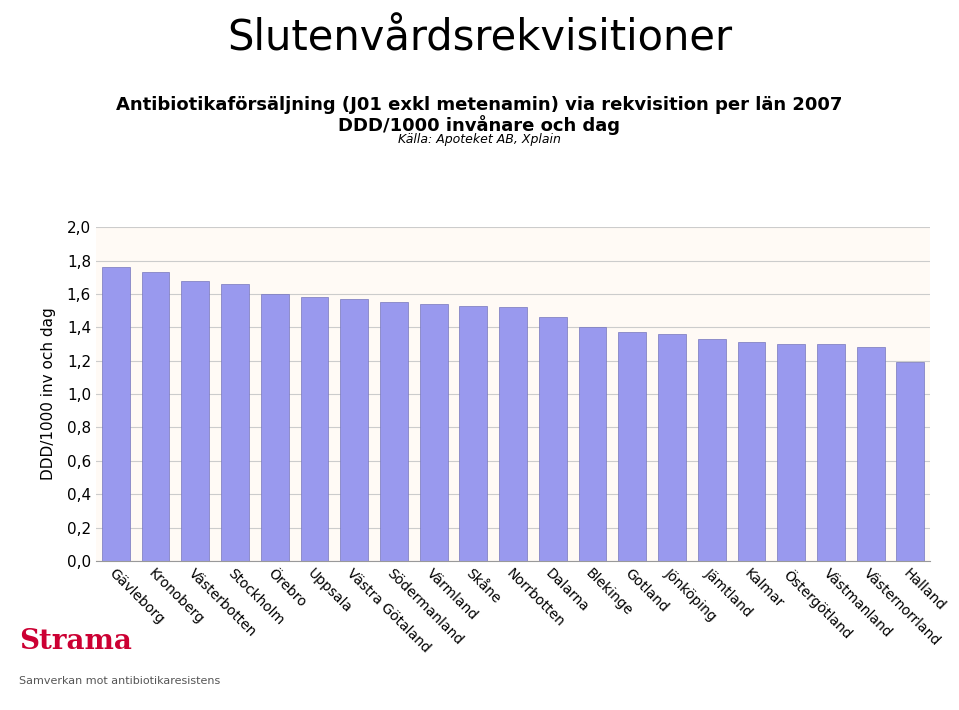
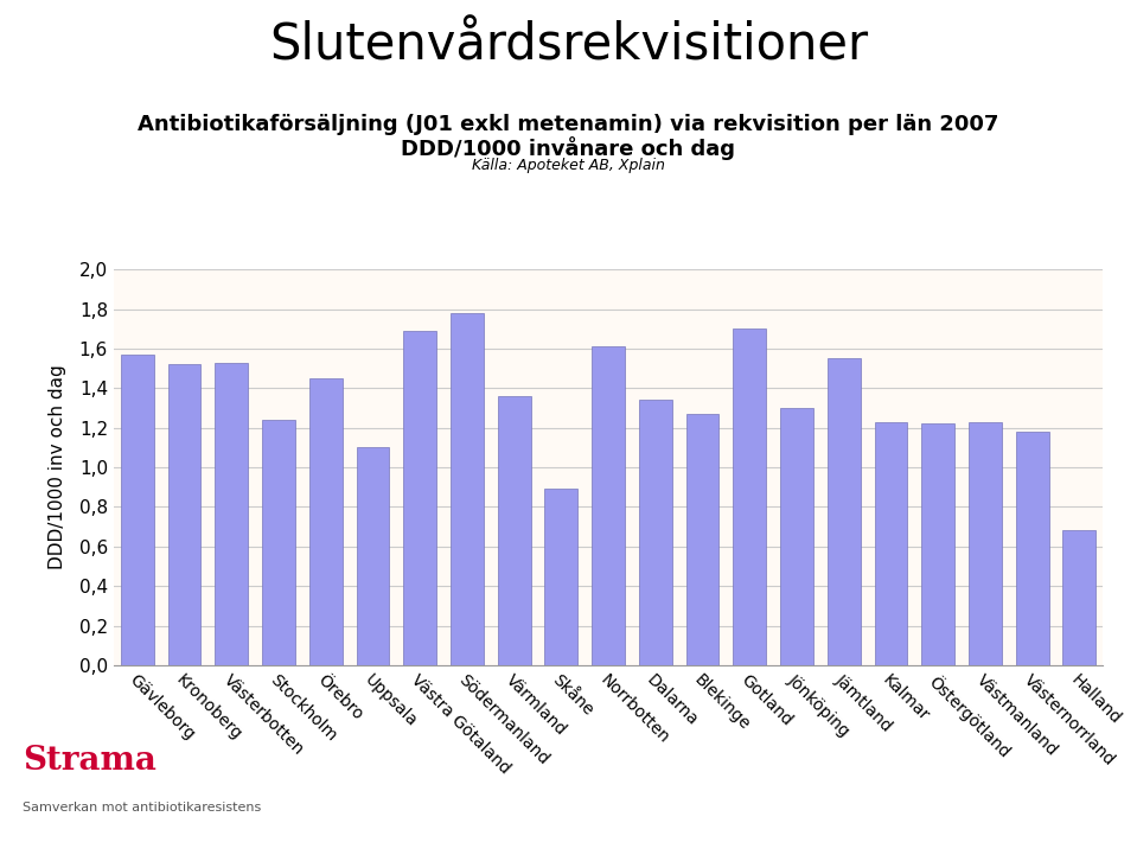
Gävleborg: 1,76 -> 1,57
Kronoberg: 1,73 -> 1,52
Västerbotten: 1,68 -> 1,53
Stockholm: 1,66 -> 1,24
Örebro: 1,60 -> 1,45
Uppsala: 1,58 -> 1,10
Västra Götaland: 1,57 -> 1,69
Södermanland: 1,55 -> 1,78
Värmland: 1,54 -> 1,36
Skåne: 1,53 -> 0,89
Norrbotten: 1,52 -> 1,61
Dalarna: 1,46 -> 1,34
Blekinge: 1,40 -> 1,27
Gotland: 1,37 -> 1,70
Jönköping: 1,36 -> 1,30
Jämtland: 1,33 -> 1,55
Kalmar: 1,31 -> 1,23
Östergötland: 1,30 -> 1,22
Västmanland: 1,30 -> 1,23
Västernorrland: 1,28 -> 1,18
Halland: 1,19 -> 0,68
